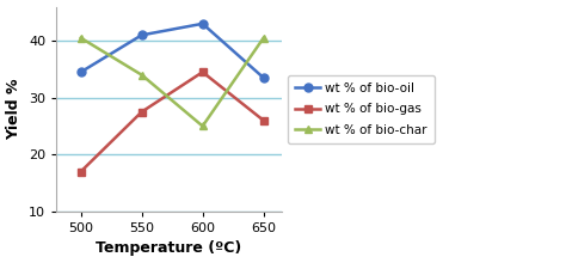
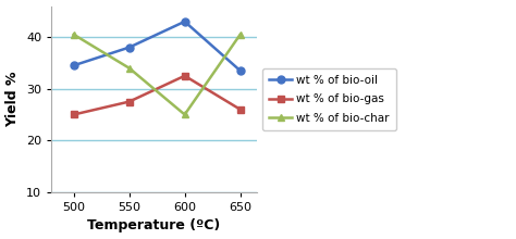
wt % of bio-gas/500: 17.0 -> 25.0
wt % of bio-oil/550: 41.0 -> 38.0
wt % of bio-gas/600: 34.5 -> 32.5
